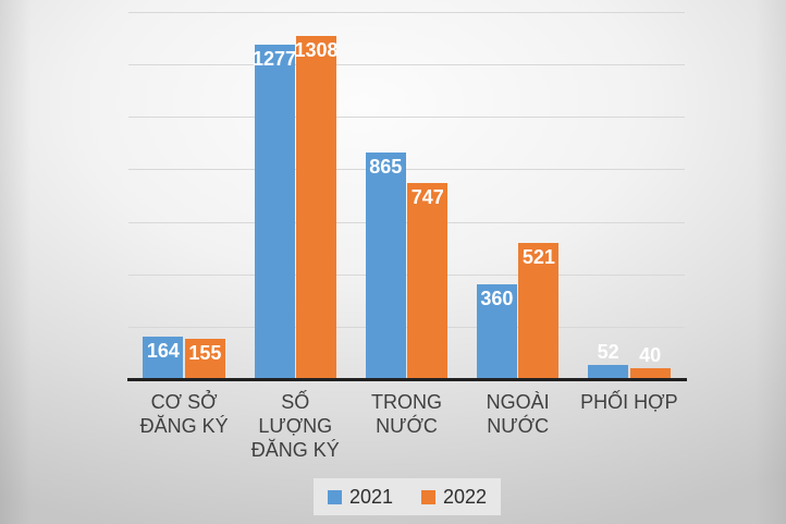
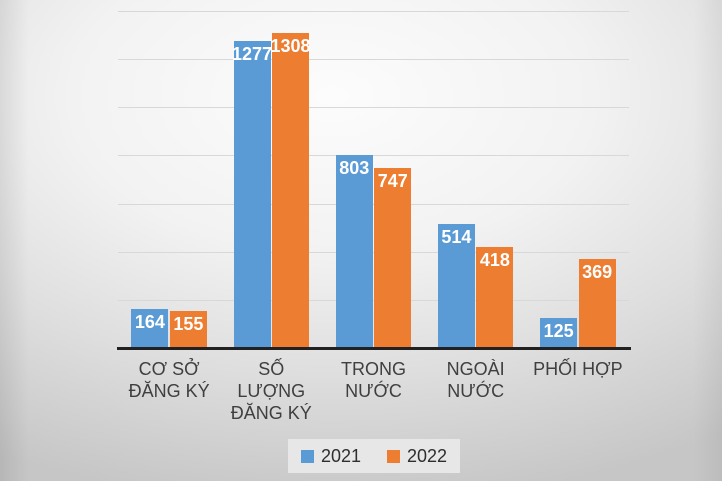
2021/TRONG NƯỚC: 865 -> 803
2021/NGOÀI NƯỚC: 360 -> 514
2022/NGOÀI NƯỚC: 521 -> 418
2021/PHỐI HỢP: 52 -> 125
2022/PHỐI HỢP: 40 -> 369
